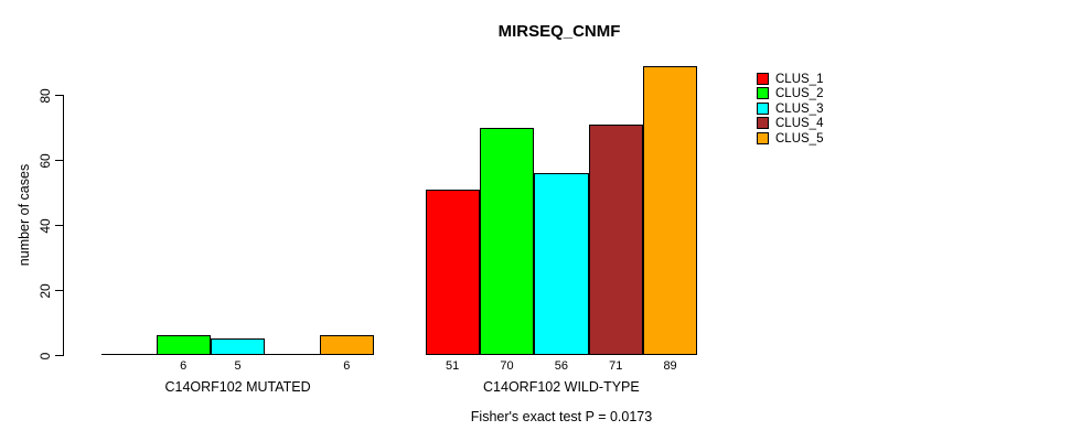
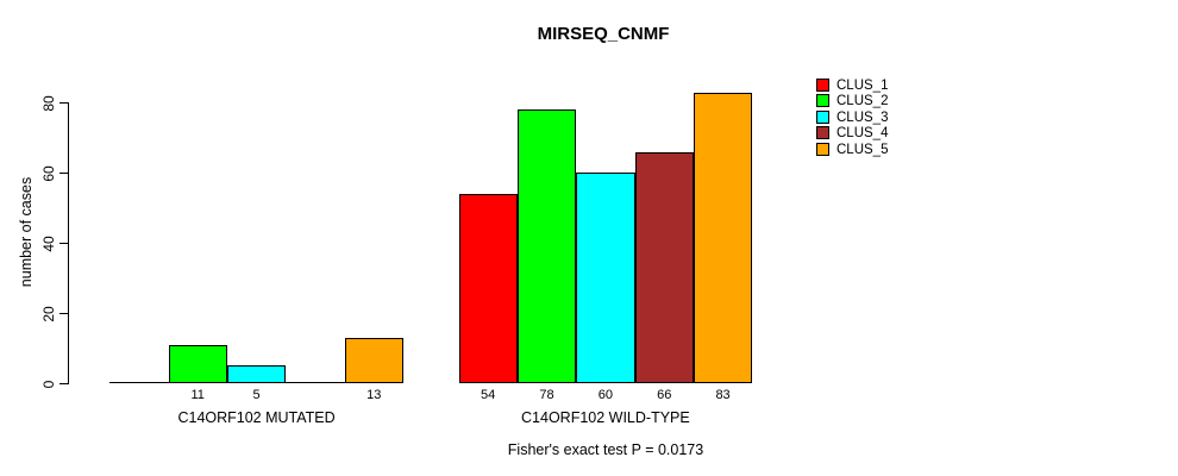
CLUS_2/C14ORF102 MUTATED: 6 -> 11
CLUS_5/C14ORF102 MUTATED: 6 -> 13
CLUS_1/C14ORF102 WILD-TYPE: 51 -> 54
CLUS_2/C14ORF102 WILD-TYPE: 70 -> 78
CLUS_3/C14ORF102 WILD-TYPE: 56 -> 60
CLUS_4/C14ORF102 WILD-TYPE: 71 -> 66
CLUS_5/C14ORF102 WILD-TYPE: 89 -> 83
